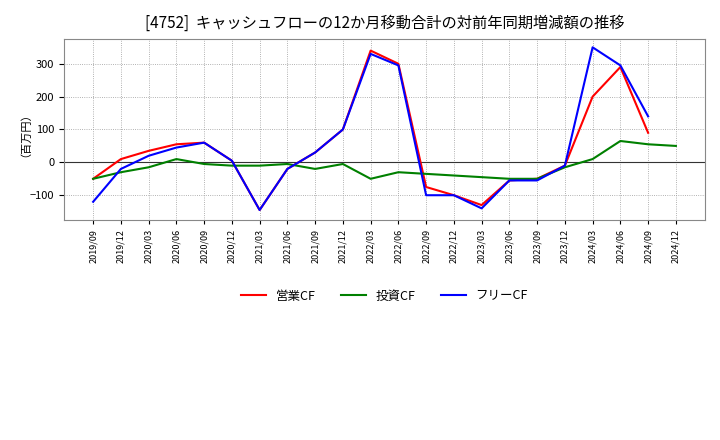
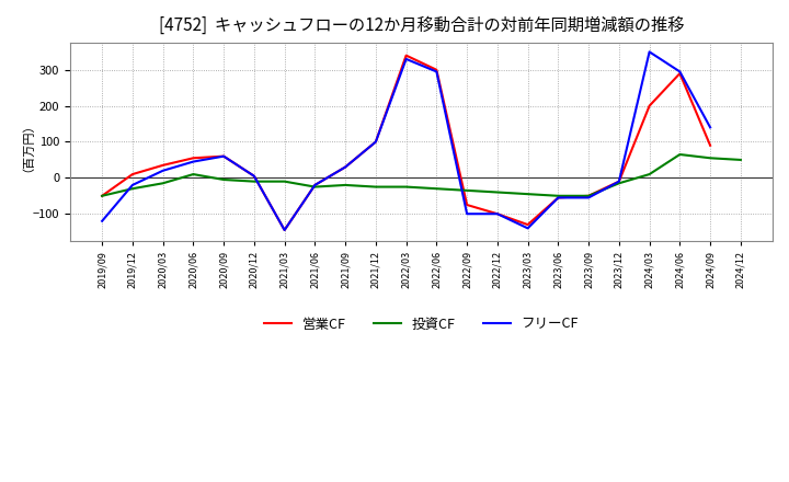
投資CF/2021/06: -5 -> -25
投資CF/2021/12: -5 -> -25
投資CF/2022/03: -50 -> -25
